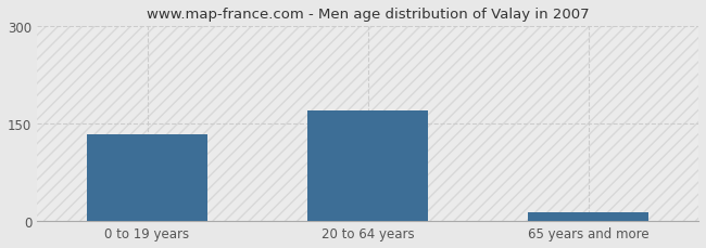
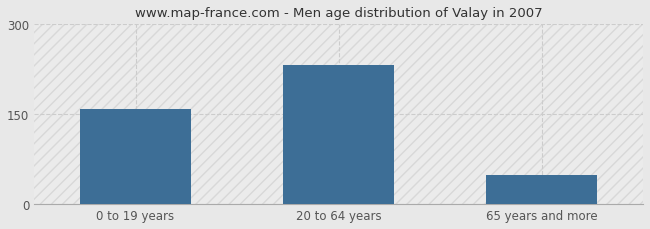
0 to 19 years: 133 -> 158
20 to 64 years: 170 -> 232
65 years and more: 13 -> 48
